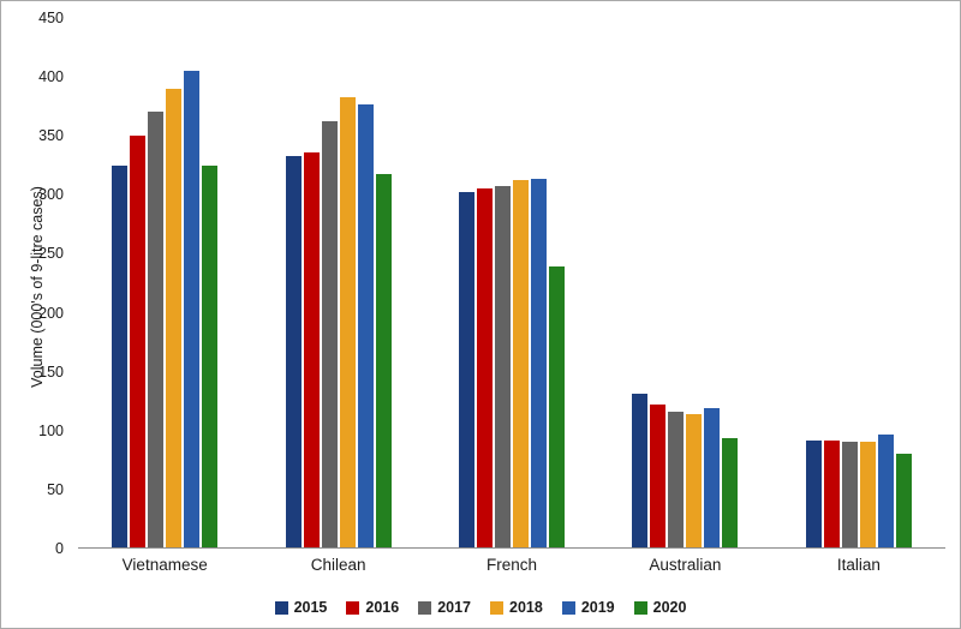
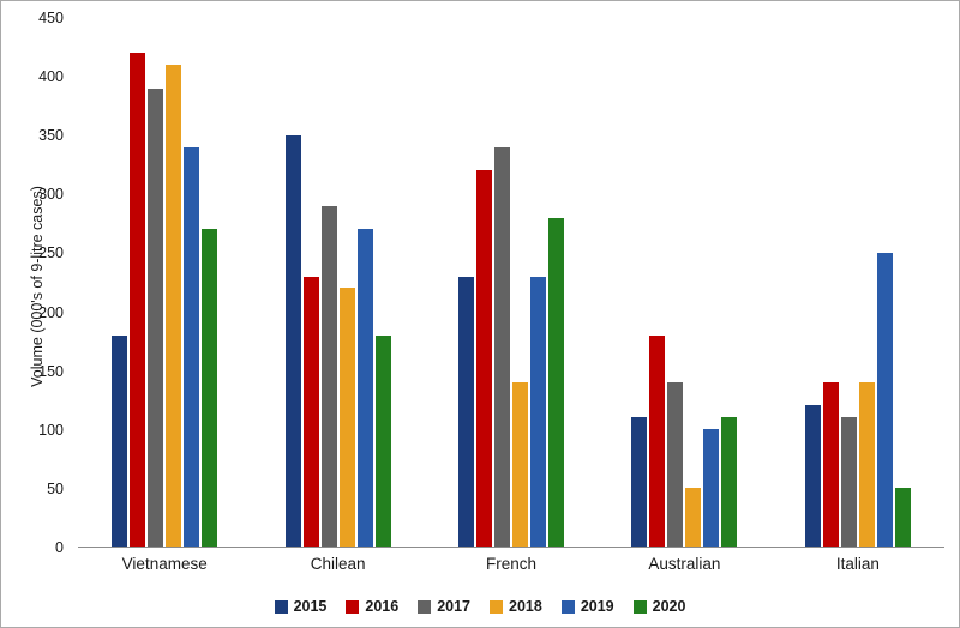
2015/Vietnamese: 320 -> 180
2016/Vietnamese: 350 -> 420
2017/Vietnamese: 370 -> 390
2018/Vietnamese: 390 -> 410
2019/Vietnamese: 400 -> 340
2020/Vietnamese: 320 -> 270
2015/Chilean: 330 -> 350
2016/Chilean: 340 -> 230
2017/Chilean: 360 -> 290
2018/Chilean: 380 -> 220
2019/Chilean: 380 -> 270
2020/Chilean: 320 -> 180
2015/French: 300 -> 230
2016/French: 300 -> 320
2017/French: 310 -> 340
2018/French: 310 -> 140
2019/French: 310 -> 230
2020/French: 240 -> 280
2015/Australian: 130 -> 110
2016/Australian: 120 -> 180
2017/Australian: 120 -> 140
2018/Australian: 110 -> 50
2019/Australian: 120 -> 100
2020/Australian: 90 -> 110
2015/Italian: 90 -> 120
2016/Italian: 90 -> 140
2017/Italian: 90 -> 110
2018/Italian: 90 -> 140
2019/Italian: 100 -> 250
2020/Italian: 80 -> 50
